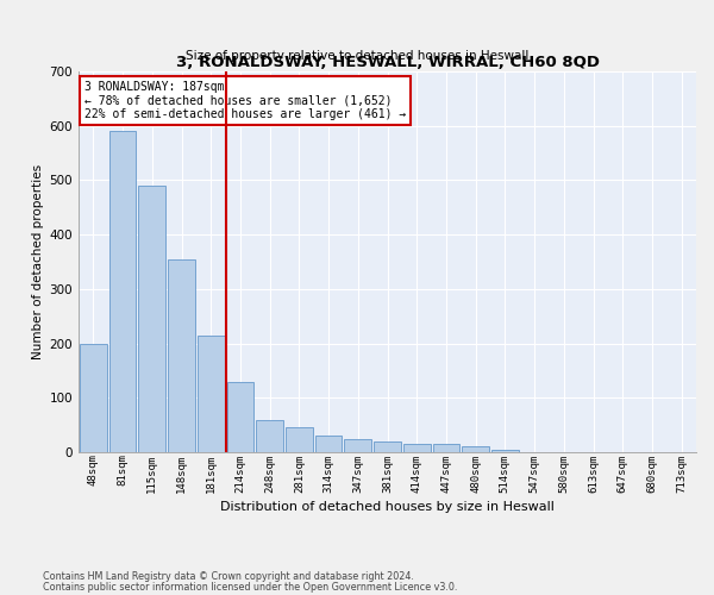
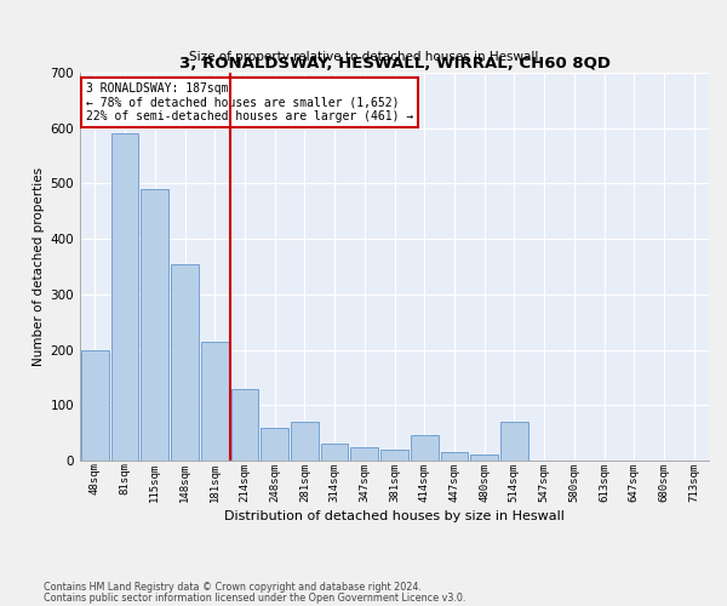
281sqm: 45 -> 70
414sqm: 15 -> 45
514sqm: 5 -> 70
